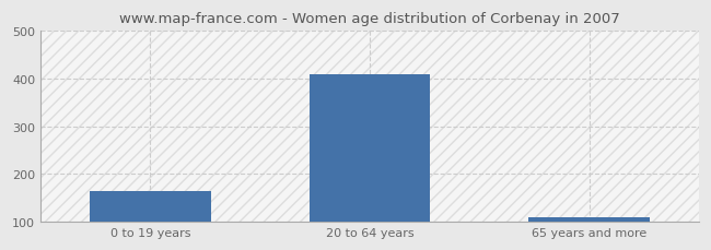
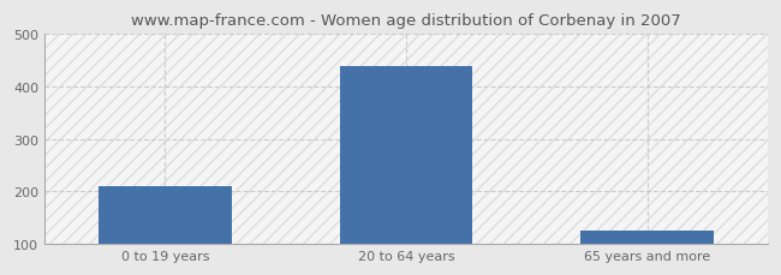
0 to 19 years: 165 -> 210
20 to 64 years: 410 -> 440
65 years and more: 110 -> 125
